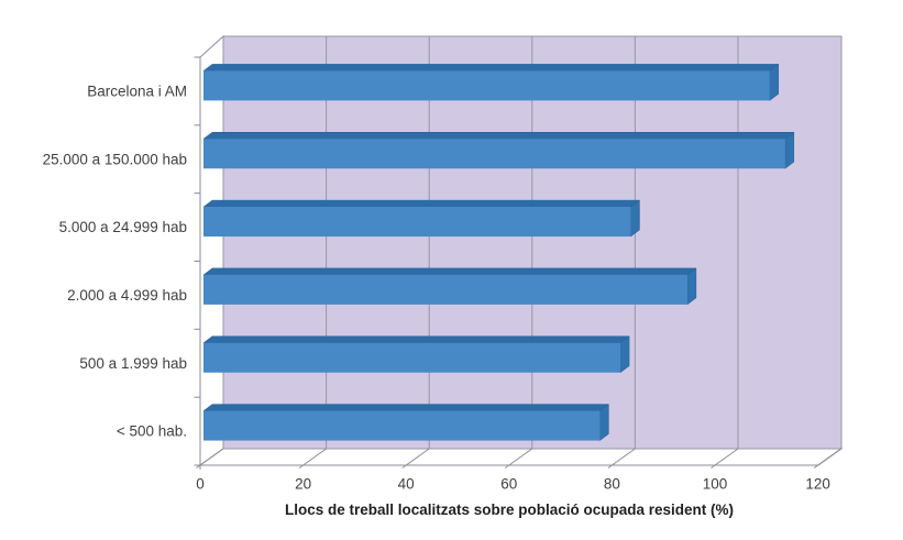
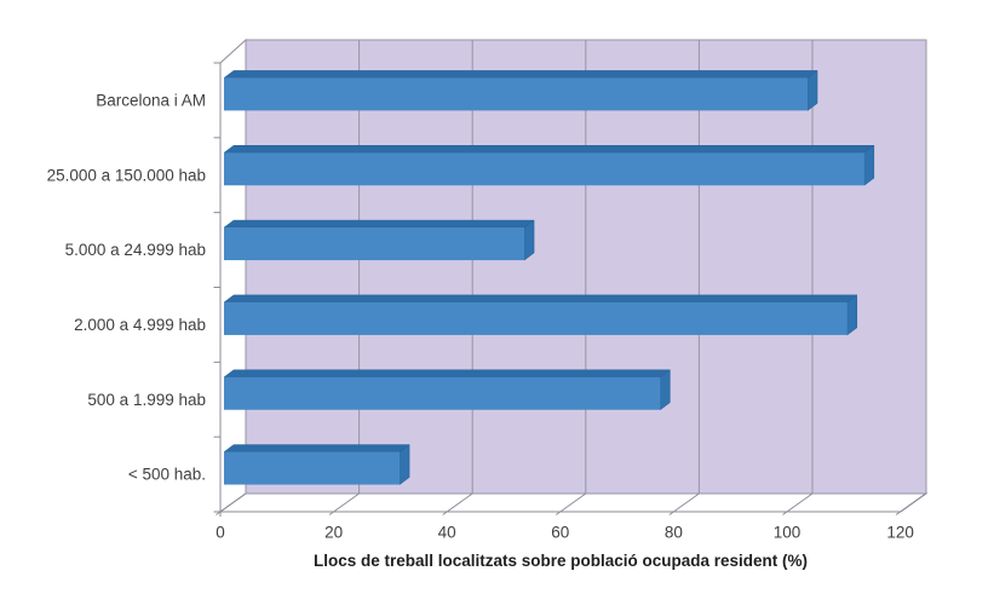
Barcelona i AM: 110 -> 103
5.000 a 24.999 hab: 83 -> 53
2.000 a 4.999 hab: 94 -> 110
500 a 1.999 hab: 81 -> 77
< 500 hab.: 77 -> 31
